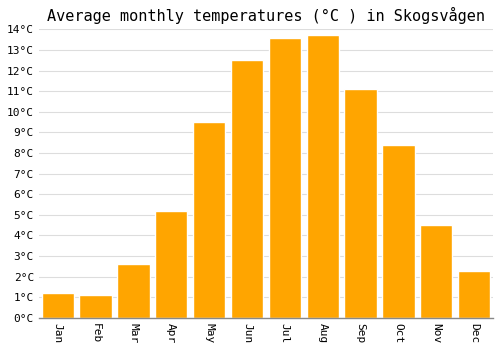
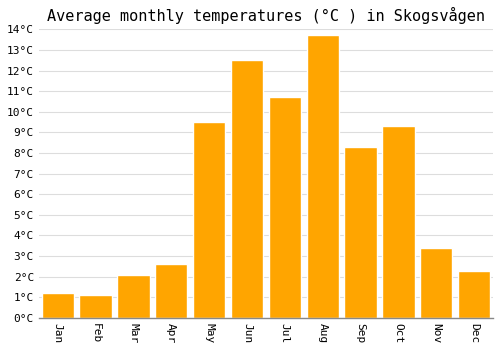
Mar: 2.6°C -> 2.1°C
Apr: 5.2°C -> 2.6°C
Jul: 13.6°C -> 10.7°C
Sep: 11.1°C -> 8.3°C
Oct: 8.4°C -> 9.3°C
Nov: 4.5°C -> 3.4°C
